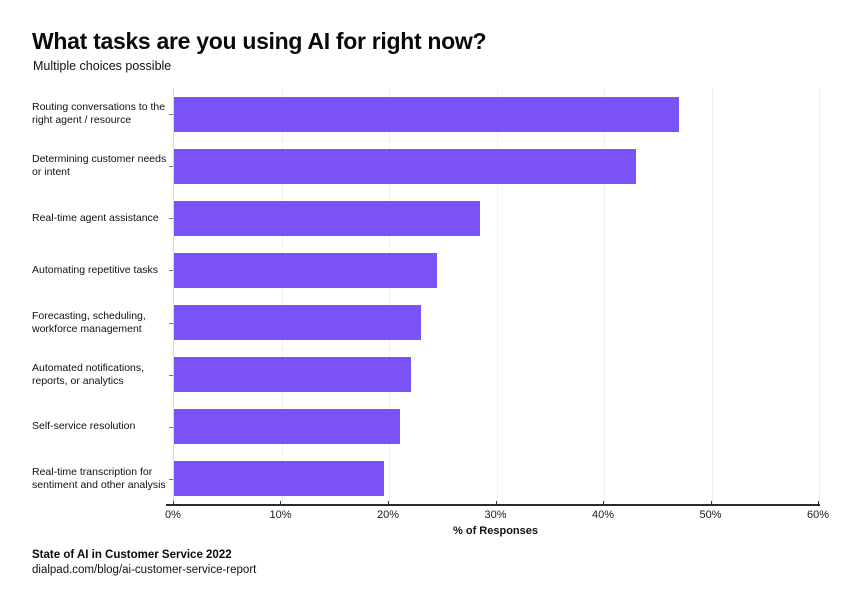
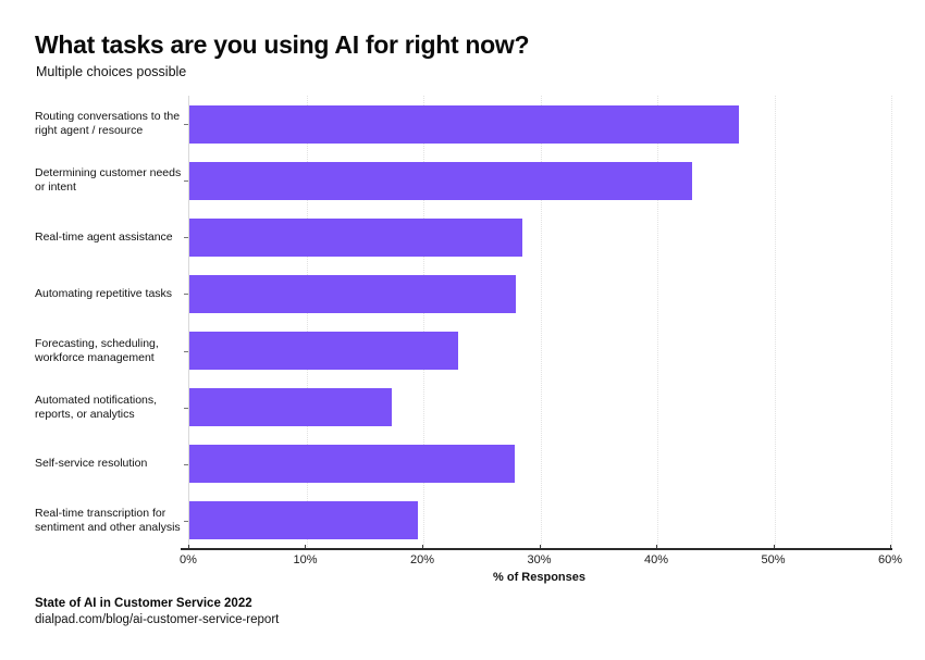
Automating repetitive tasks: 24.5% -> 27.9%
Automated notifications, reports, or analytics: 22.0% -> 17.3%
Self-service resolution: 21.0% -> 27.8%
